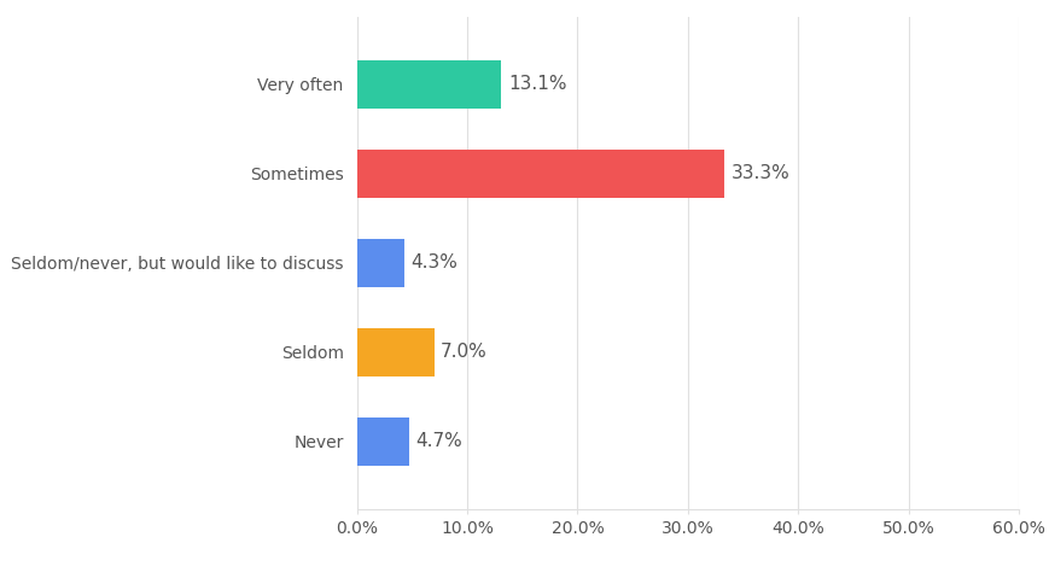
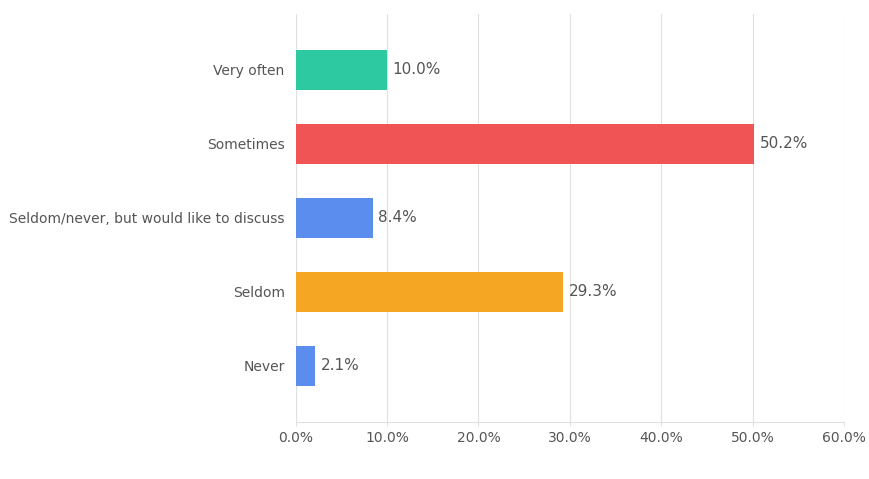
Very often: 13.1% -> 10.0%
Sometimes: 33.3% -> 50.2%
Seldom/never, but would like to discuss: 4.3% -> 8.4%
Seldom: 7.0% -> 29.3%
Never: 4.7% -> 2.1%
